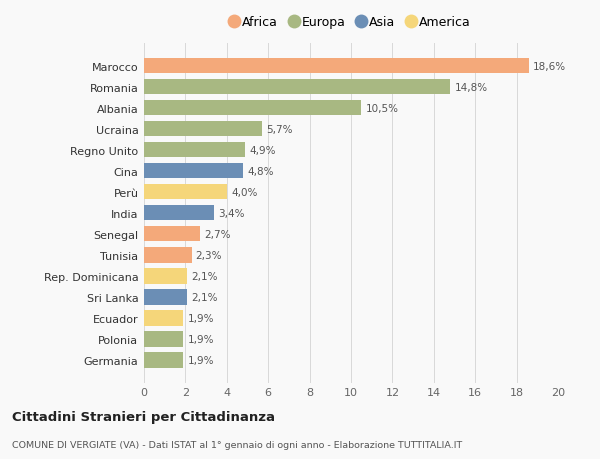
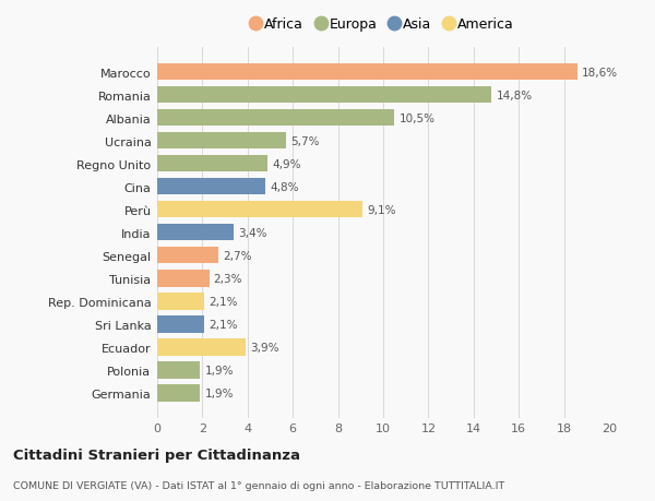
Perù: 4,0% -> 9,1%
Ecuador: 1,9% -> 3,9%
